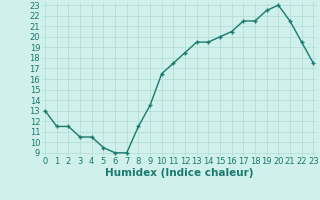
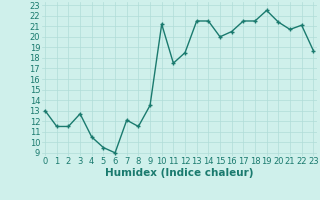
3: 10.5 -> 12.7
7: 9.0 -> 12.1
10: 16.5 -> 21.2
13: 19.5 -> 21.5
14: 19.5 -> 21.5
20: 23.0 -> 21.4
21: 21.5 -> 20.7
22: 19.5 -> 21.1
23: 17.5 -> 18.7
